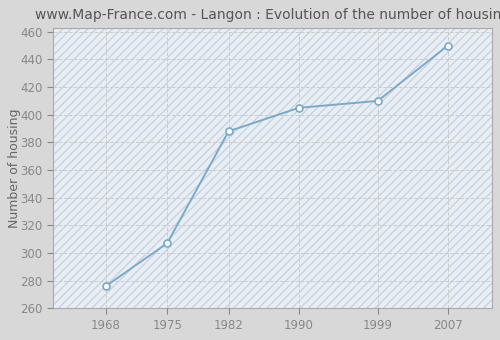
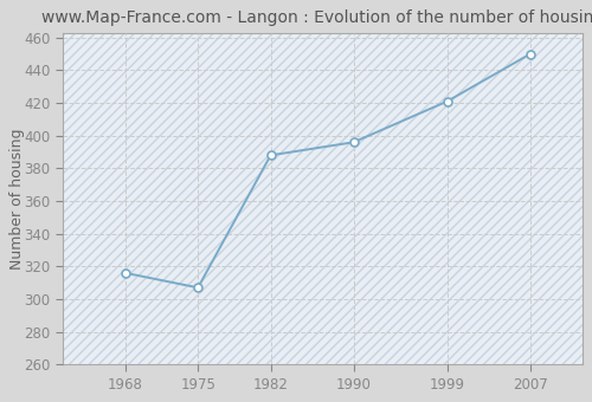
1968: 276 -> 316
1990: 405 -> 396
1999: 410 -> 421
